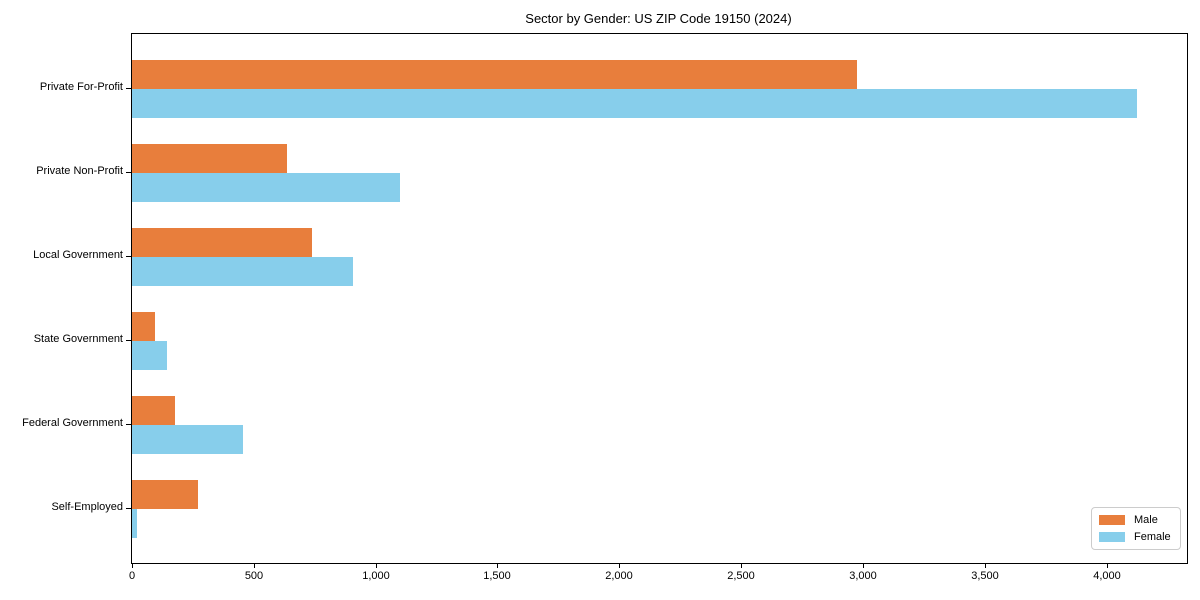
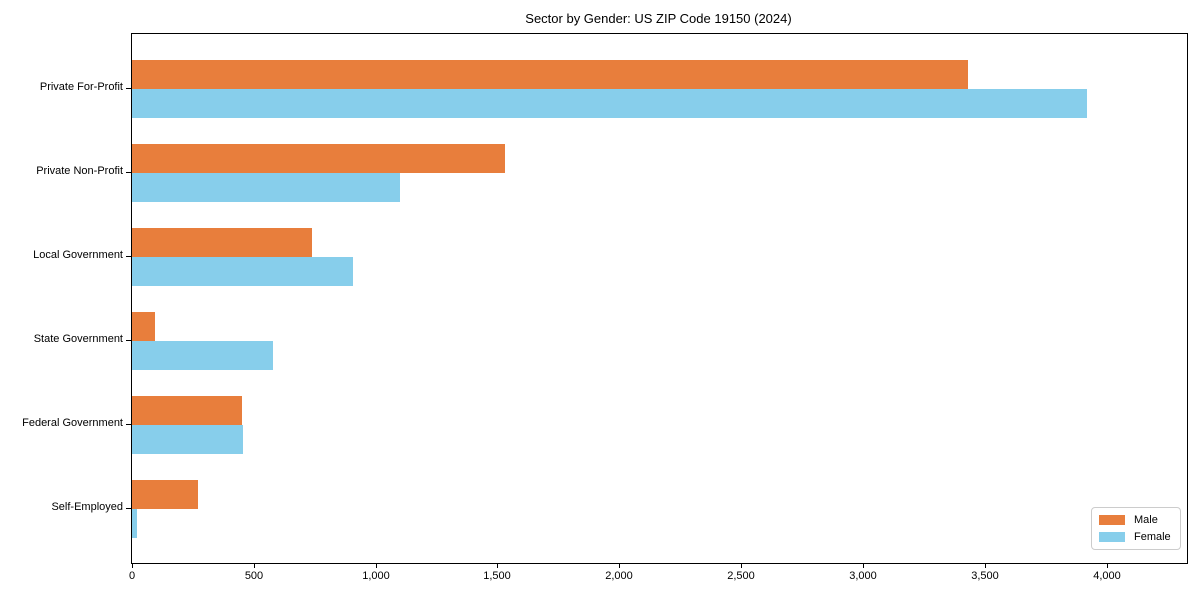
Male/Private For-Profit: 2980 -> 3430
Female/Private For-Profit: 4120 -> 3920
Male/Private Non-Profit: 640 -> 1530
Female/State Government: 140 -> 580
Male/Federal Government: 180 -> 450
